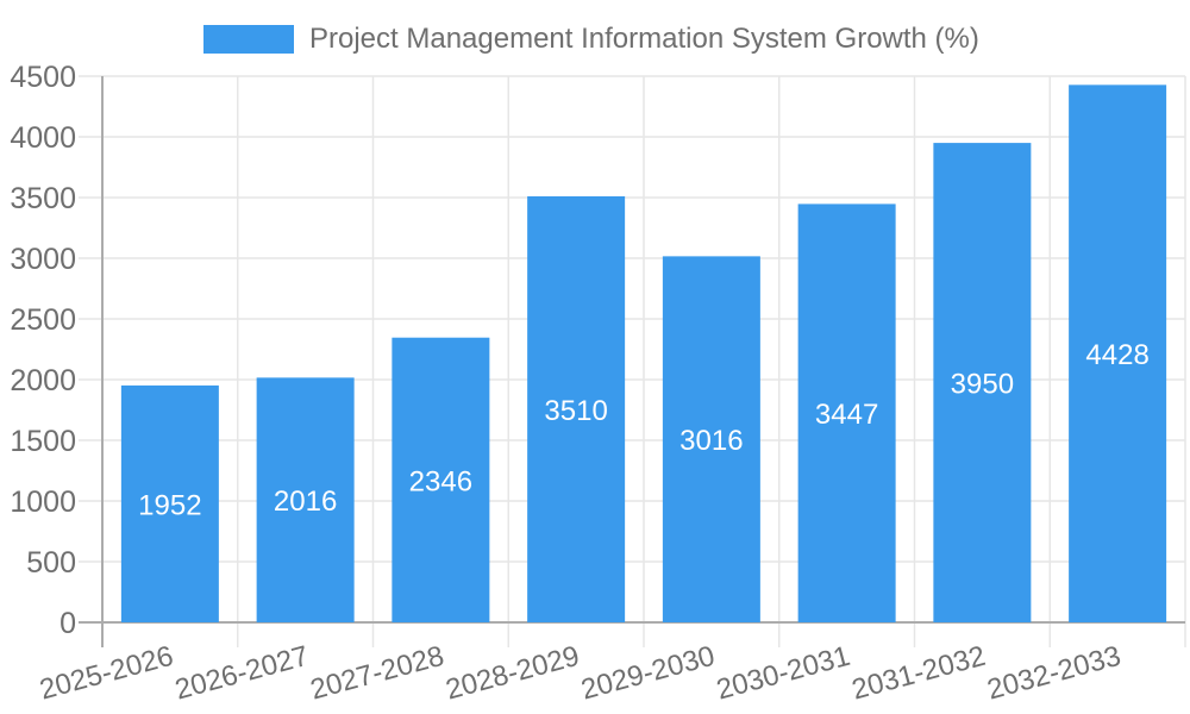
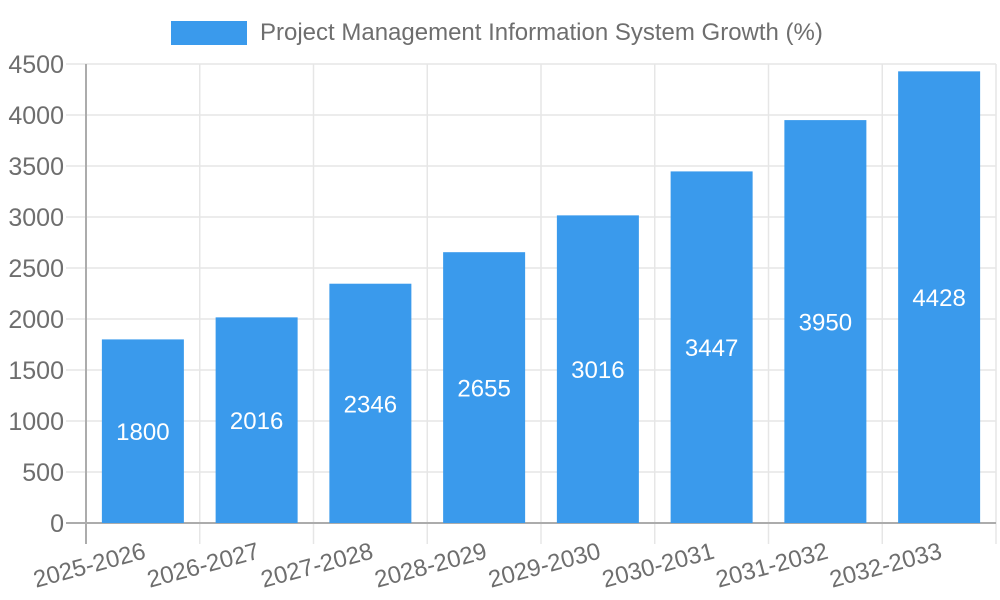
2025-2026: 1952 -> 1800
2028-2029: 3510 -> 2655
